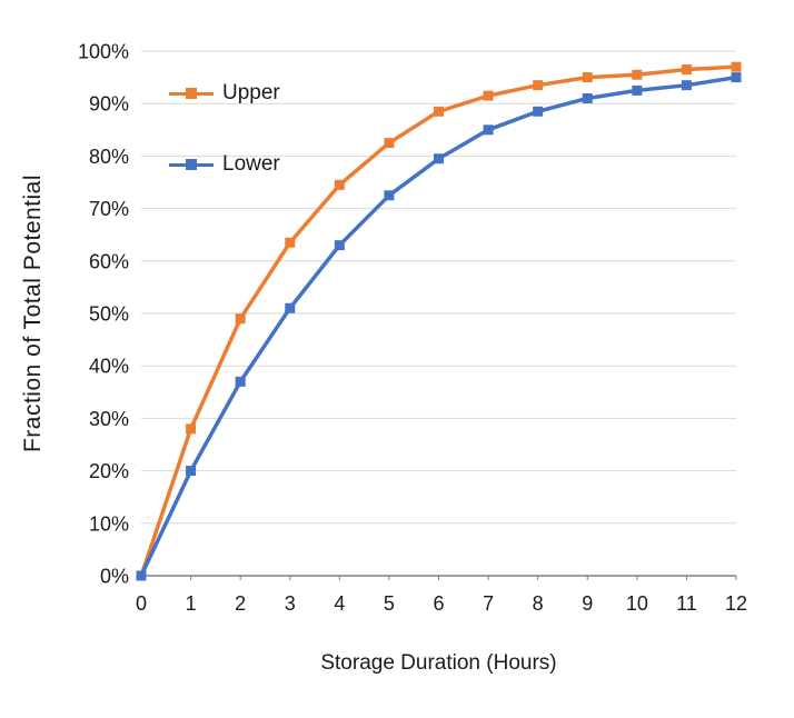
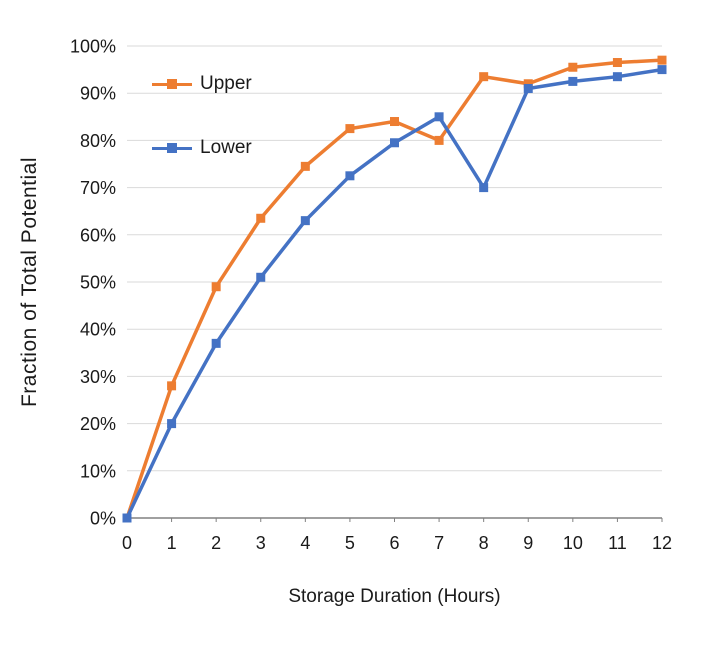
Upper/6: 88% -> 84%
Upper/7: 92% -> 80%
Lower/8: 88% -> 70%
Upper/9: 95% -> 92%
